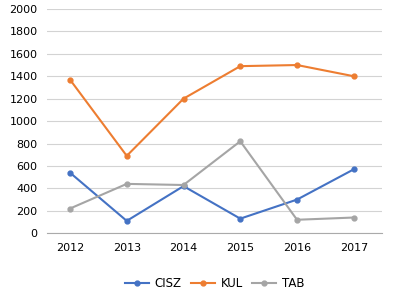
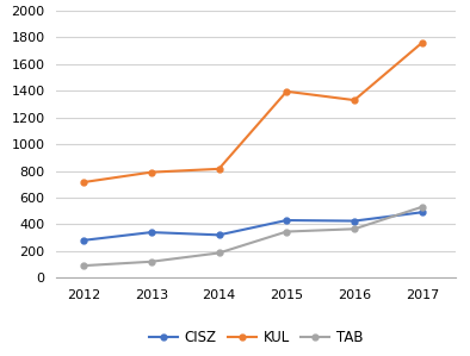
CISZ/2012: 540 -> 280
KUL/2012: 1370 -> 720
TAB/2012: 220 -> 90
CISZ/2013: 110 -> 340
KUL/2013: 690 -> 790
TAB/2013: 440 -> 120
CISZ/2014: 420 -> 320
KUL/2014: 1200 -> 820
TAB/2014: 430 -> 180
CISZ/2015: 130 -> 430
KUL/2015: 1490 -> 1400
TAB/2015: 820 -> 340
CISZ/2016: 300 -> 420
KUL/2016: 1500 -> 1330
TAB/2016: 120 -> 360
CISZ/2017: 570 -> 490
KUL/2017: 1400 -> 1760
TAB/2017: 140 -> 530
